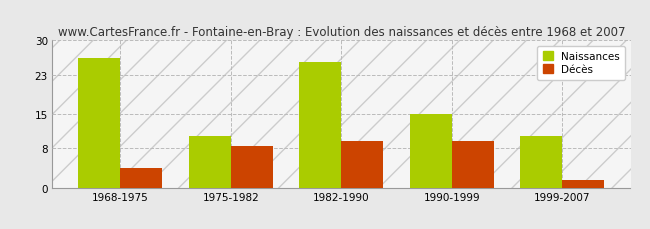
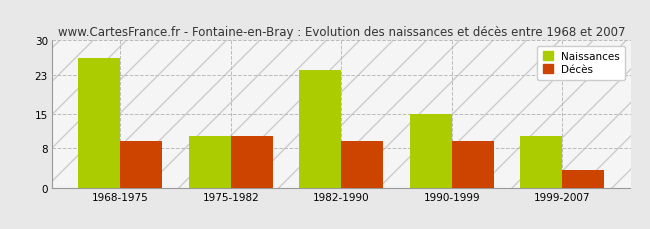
Décès/1968-1975: 4.0 -> 9.5
Décès/1975-1982: 8.5 -> 10.5
Naissances/1982-1990: 25.5 -> 24.0
Décès/1999-2007: 1.5 -> 3.5
